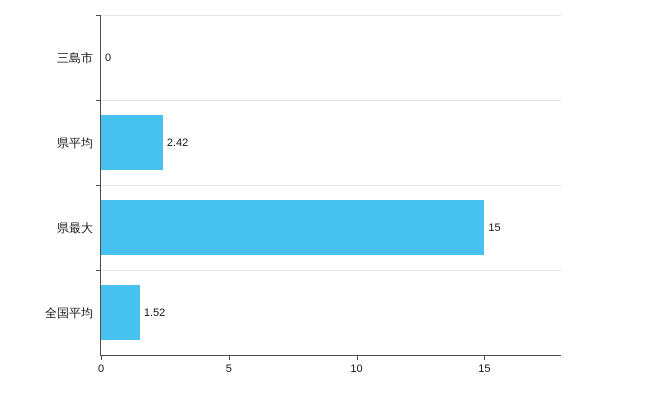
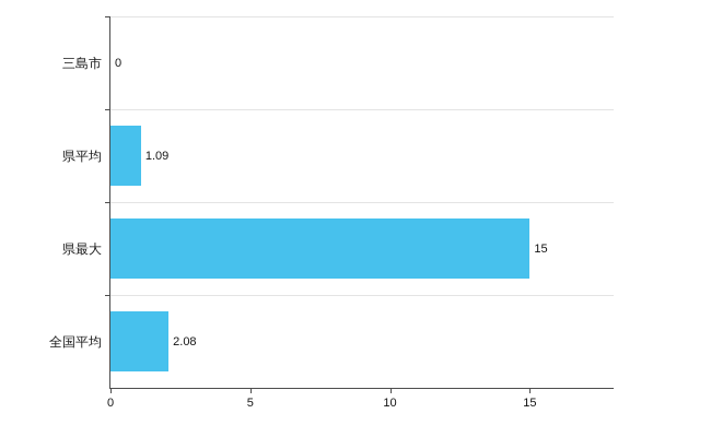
県平均: 2.42 -> 1.09
全国平均: 1.52 -> 2.08
